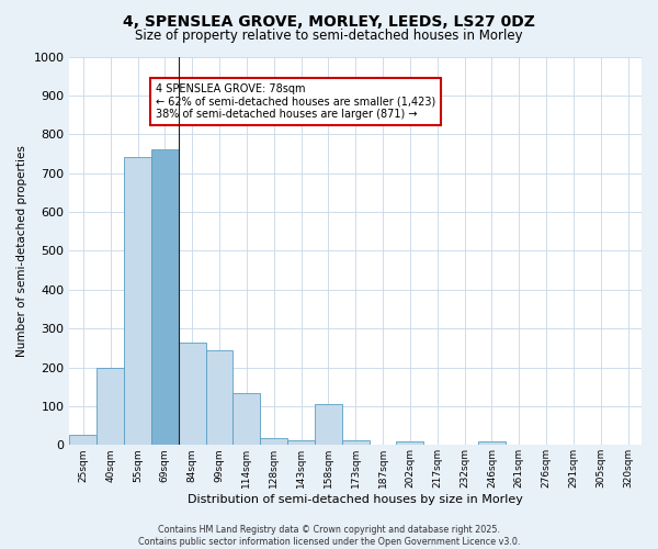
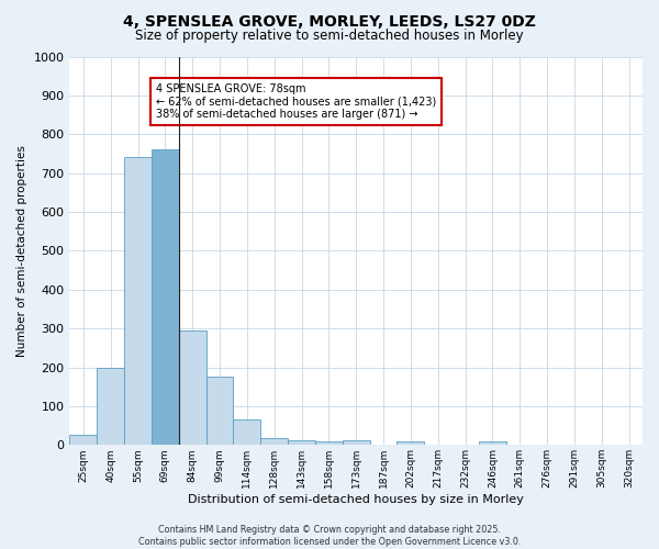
84sqm: 265 -> 295
99sqm: 245 -> 175
114sqm: 135 -> 65
158sqm: 105 -> 10
